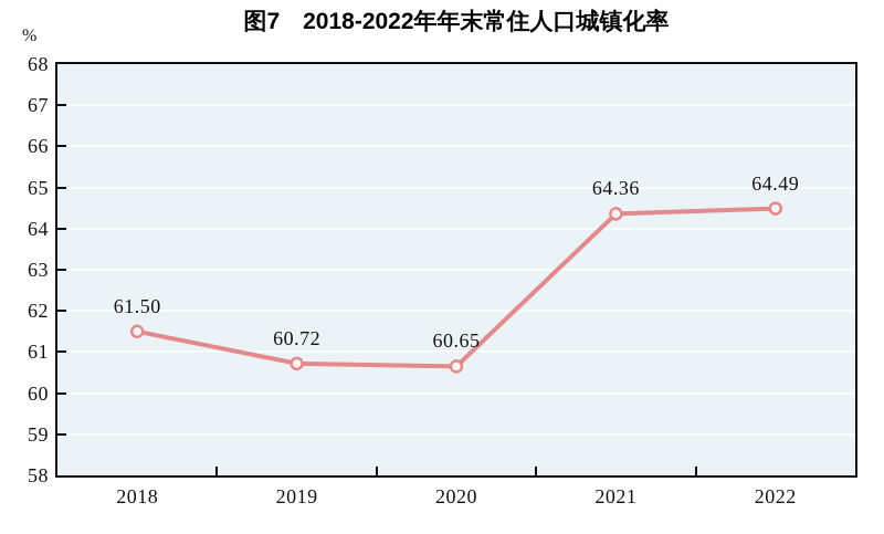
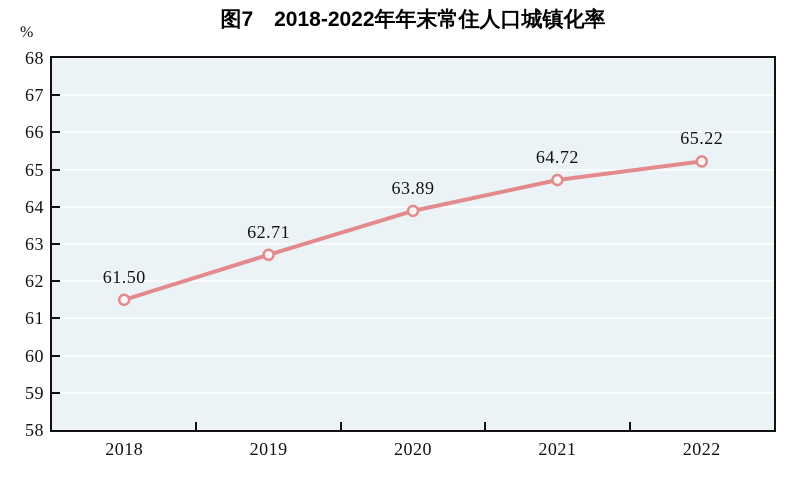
2019: 60.72 -> 62.71
2020: 60.65 -> 63.89
2021: 64.36 -> 64.72
2022: 64.49 -> 65.22
